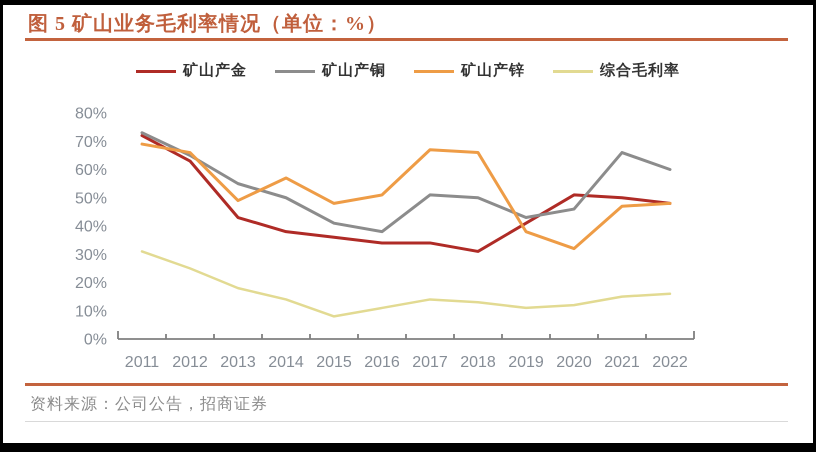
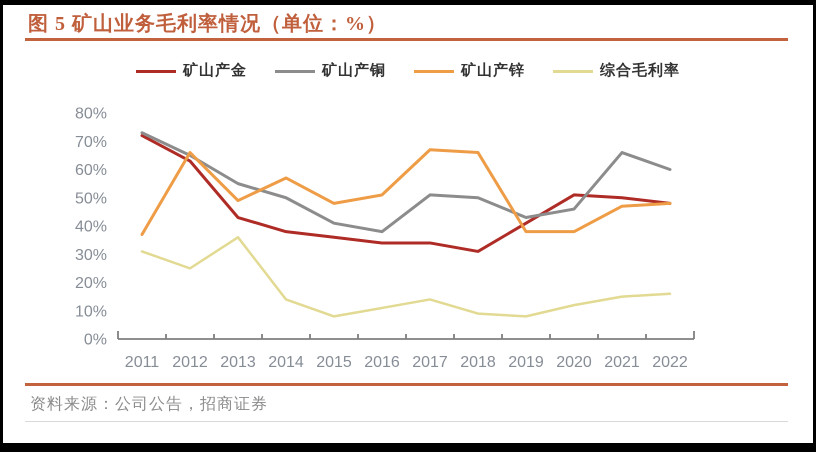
矿山产锌/2011: 69% -> 37%
综合毛利率/2013: 18% -> 36%
综合毛利率/2018: 13% -> 9%
综合毛利率/2019: 11% -> 8%
矿山产锌/2020: 32% -> 38%
